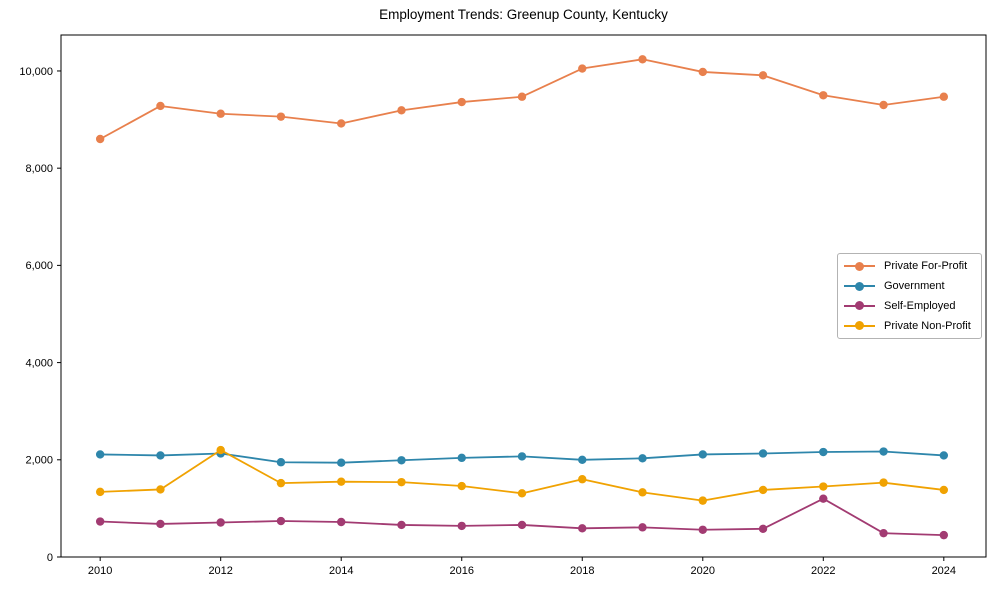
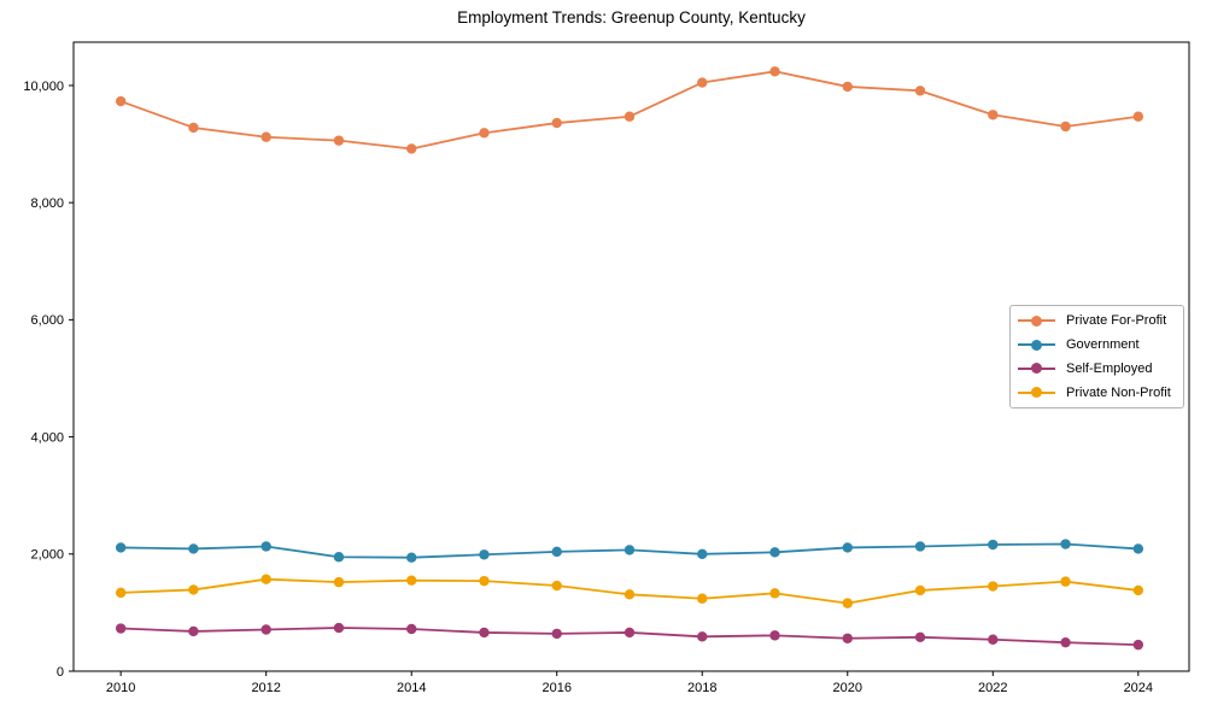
Private For-Profit/2010: 8600 -> 9700
Private Non-Profit/2012: 2200 -> 1600
Private Non-Profit/2018: 1600 -> 1200
Self-Employed/2022: 1200 -> 500
